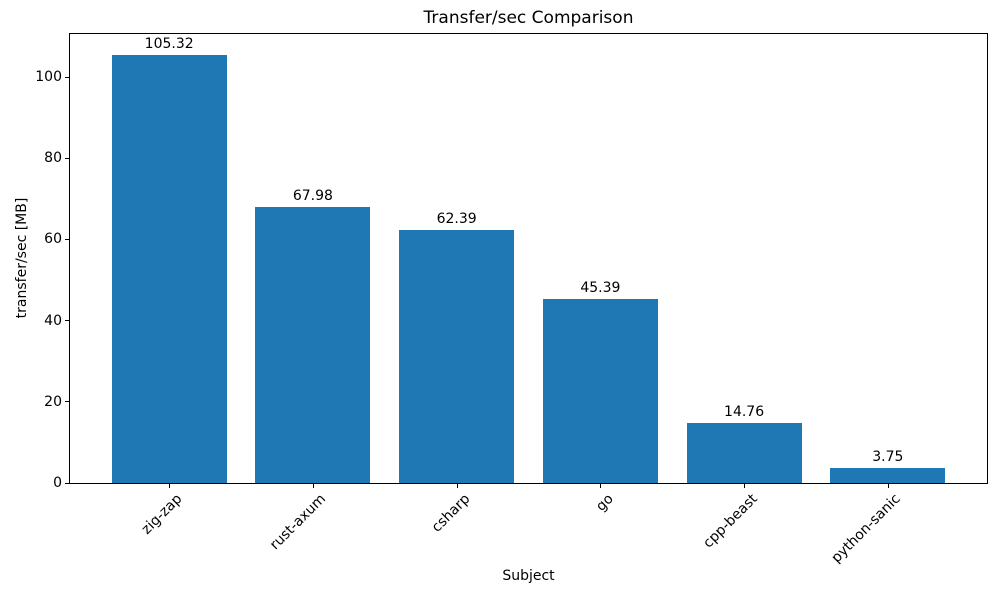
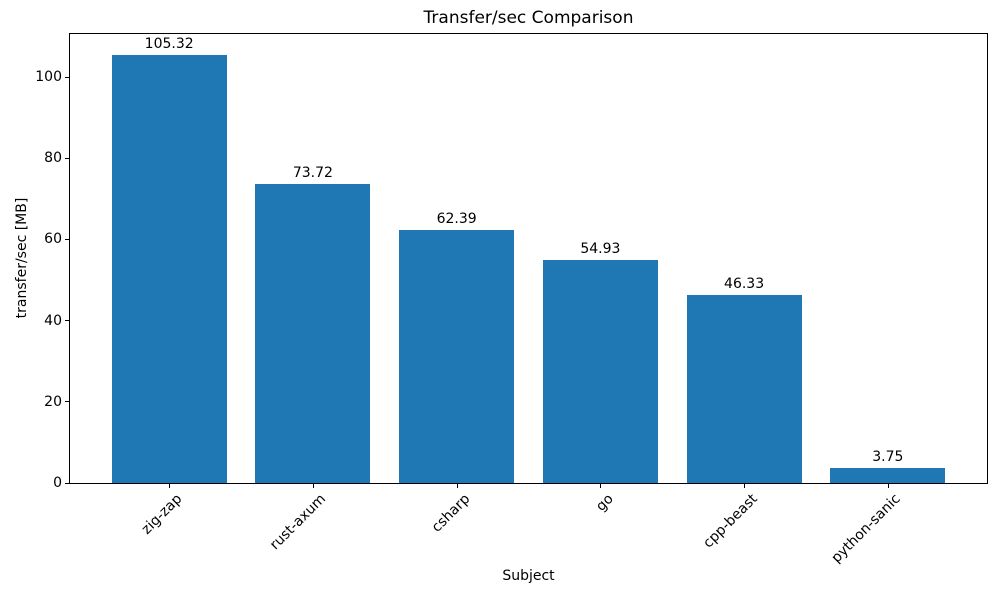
rust-axum: 67.98 -> 73.72
go: 45.39 -> 54.93
cpp-beast: 14.76 -> 46.33
